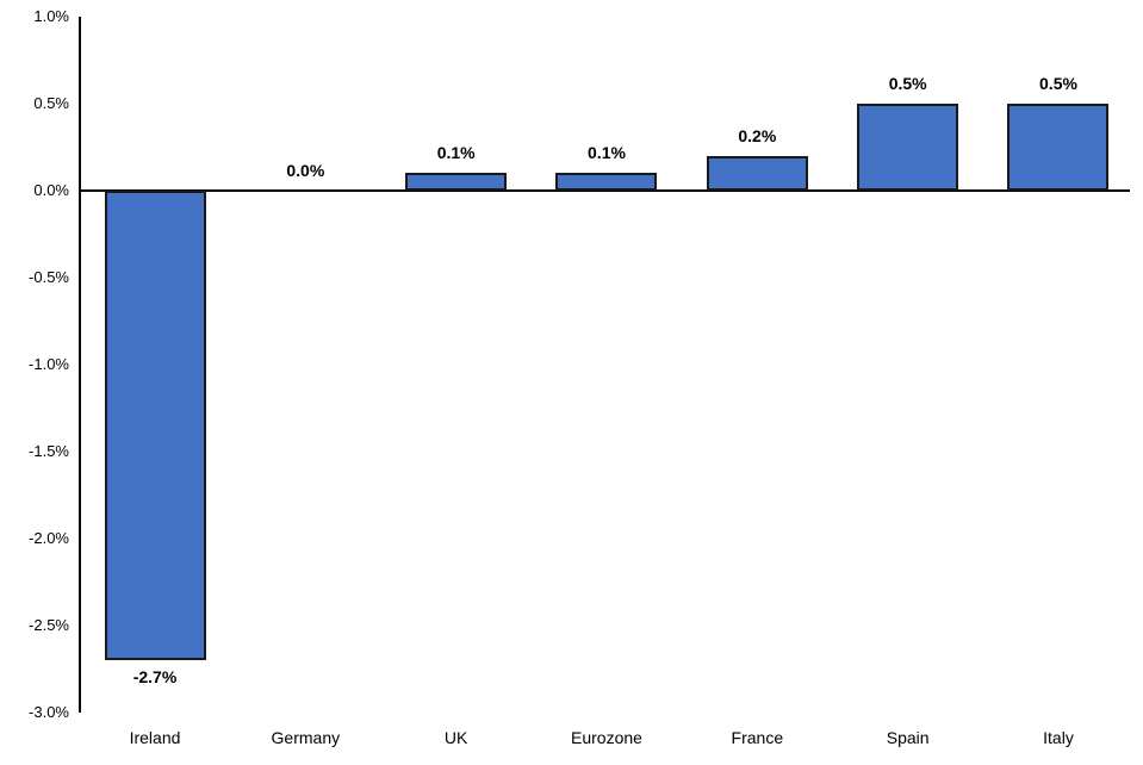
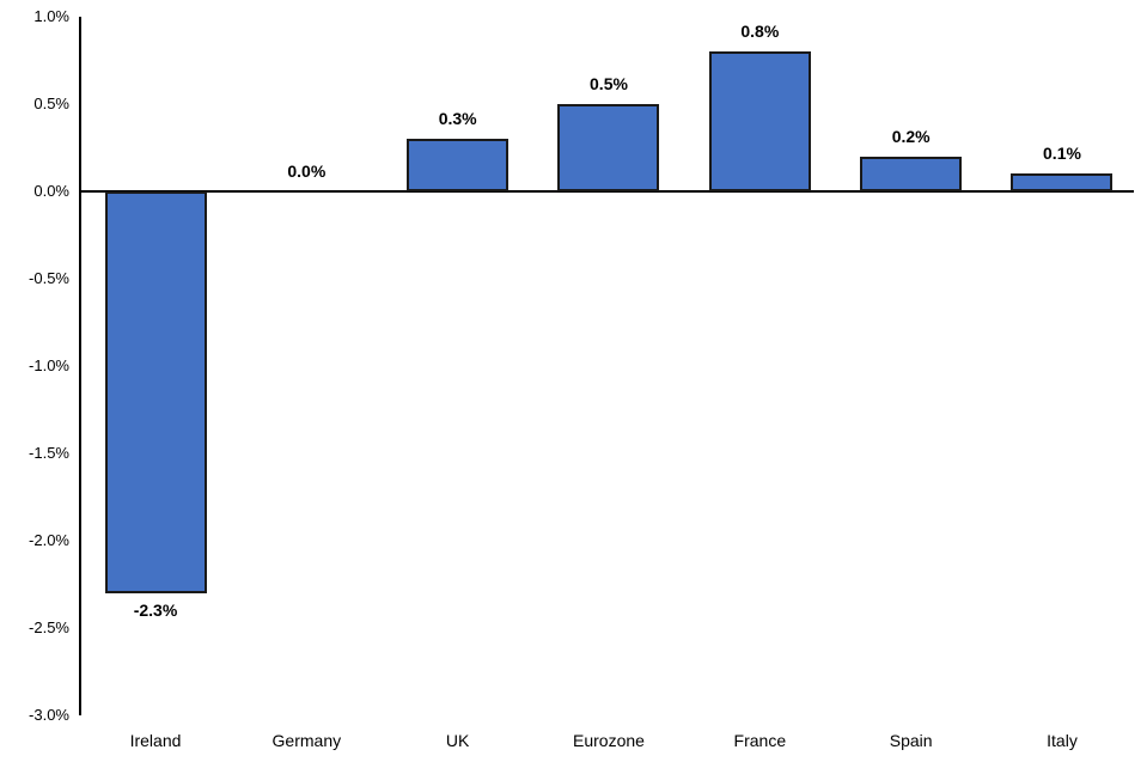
Ireland: -2.7% -> -2.3%
UK: 0.1% -> 0.3%
Eurozone: 0.1% -> 0.5%
France: 0.2% -> 0.8%
Spain: 0.5% -> 0.2%
Italy: 0.5% -> 0.1%
